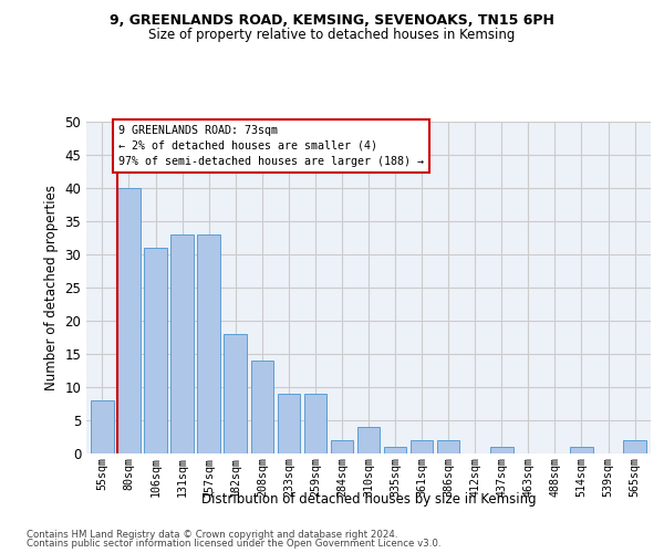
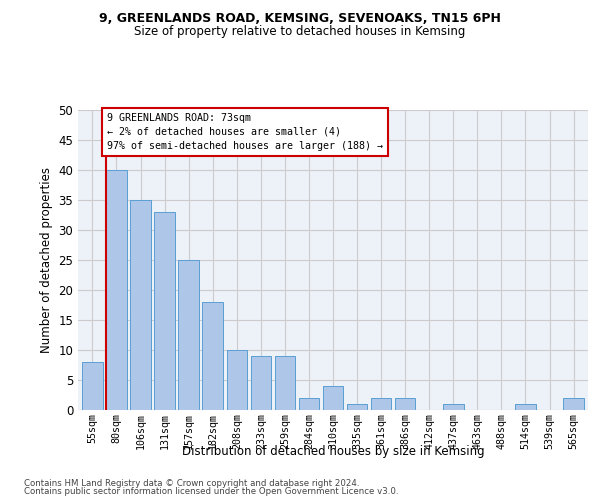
106sqm: 31 -> 35
157sqm: 33 -> 25
208sqm: 14 -> 10
